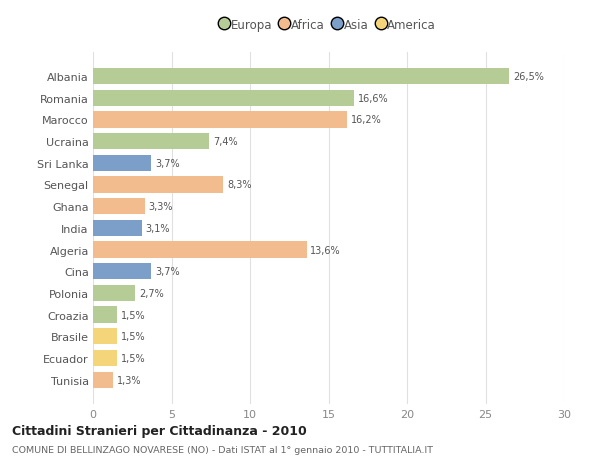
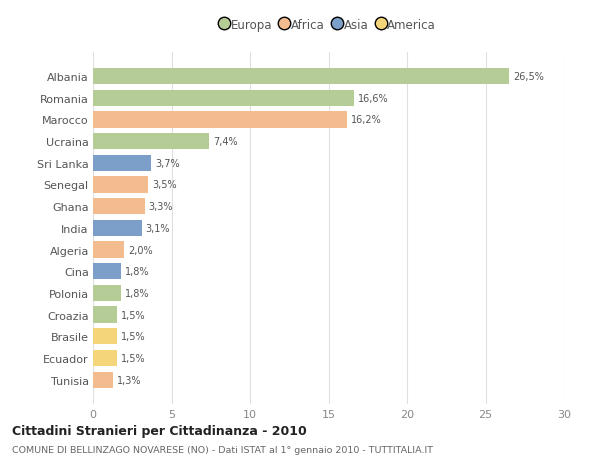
Senegal: 8,3% -> 3,5%
Algeria: 13,6% -> 2,0%
Cina: 3,7% -> 1,8%
Polonia: 2,7% -> 1,8%
